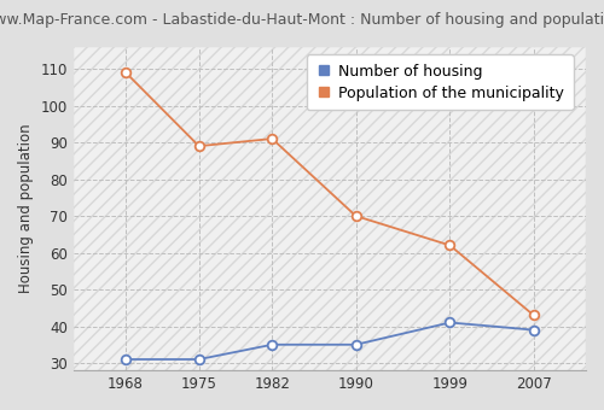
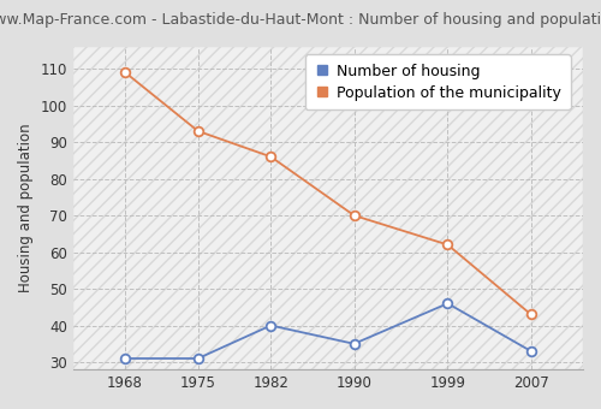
Population of the municipality/1975: 89 -> 93
Number of housing/1982: 35 -> 40
Population of the municipality/1982: 91 -> 86
Number of housing/1999: 41 -> 46
Number of housing/2007: 39 -> 33
